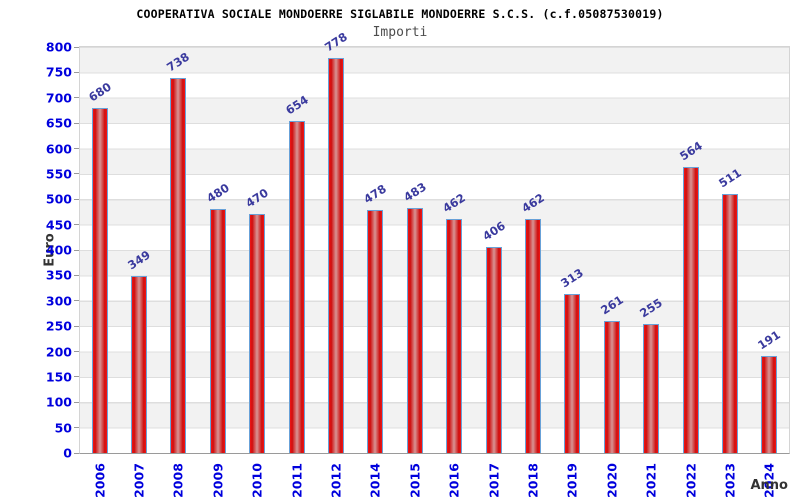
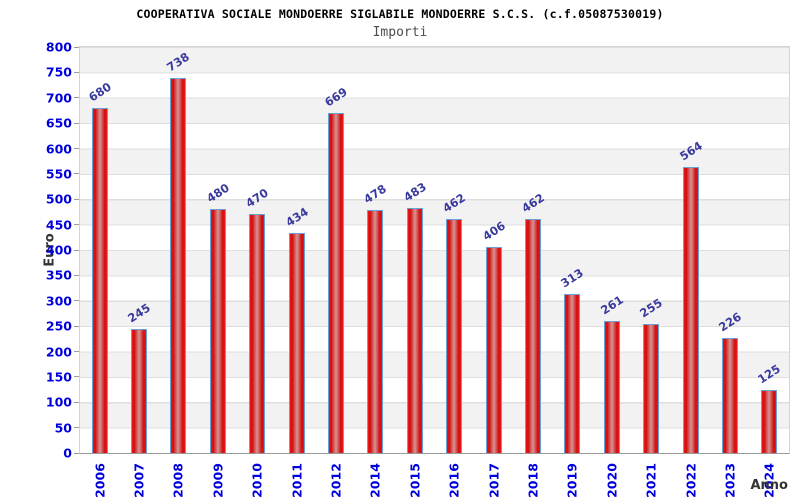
2007: 349 -> 245
2011: 654 -> 434
2012: 778 -> 669
2023: 511 -> 226
2024: 191 -> 125
